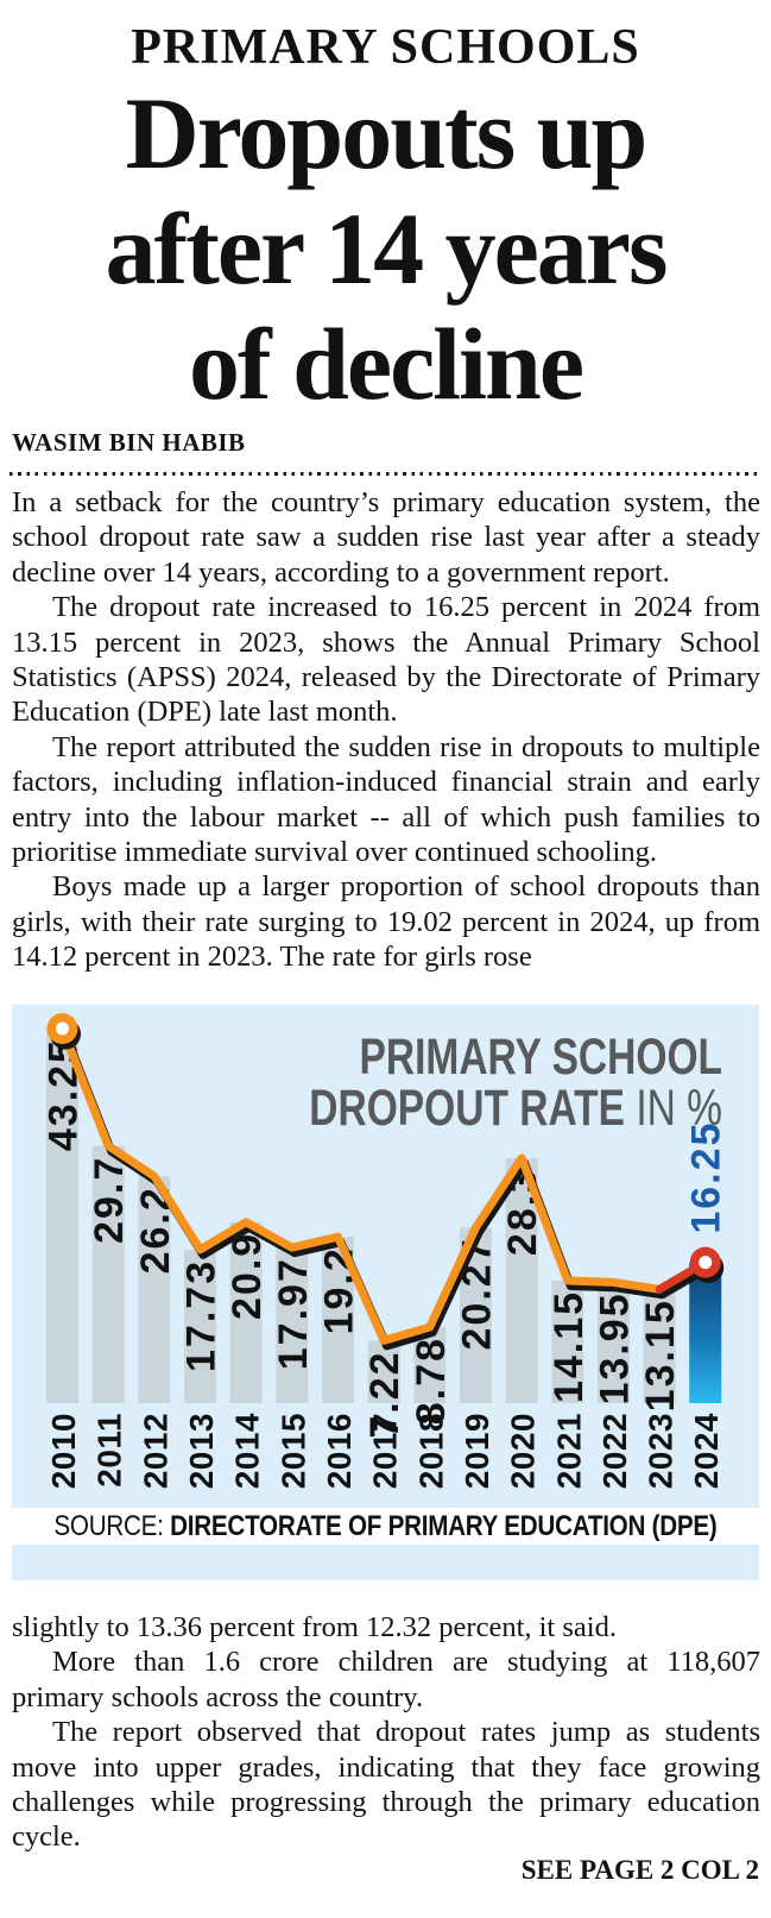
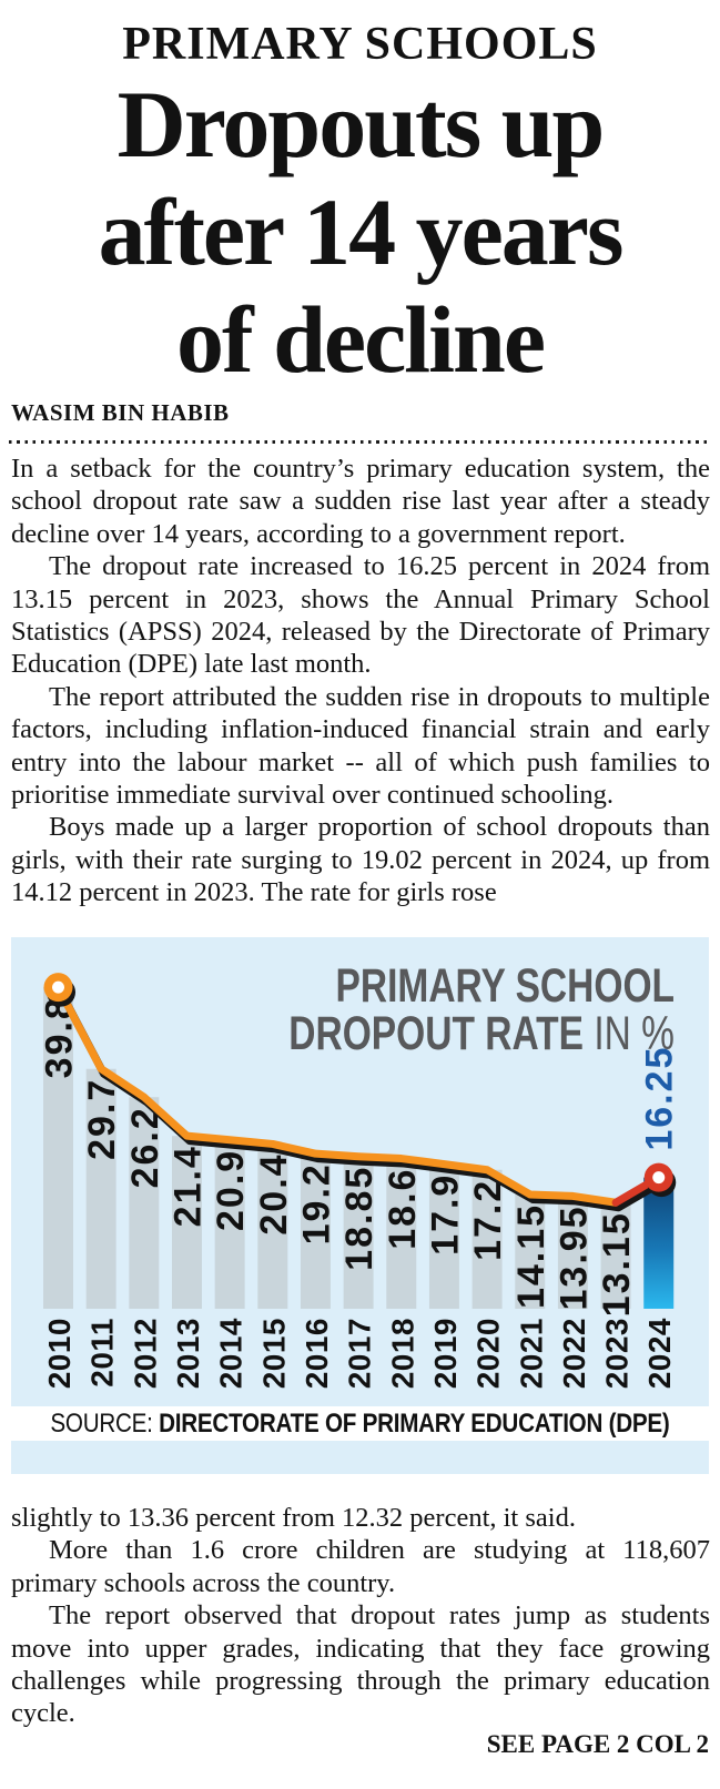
2010: 43.25 -> 39.8
2013: 17.73 -> 21.4
2015: 17.97 -> 20.4
2017: 7.22 -> 18.85
2018: 8.78 -> 18.6
2019: 20.27 -> 17.9
2020: 28.3 -> 17.2
